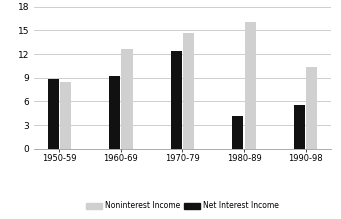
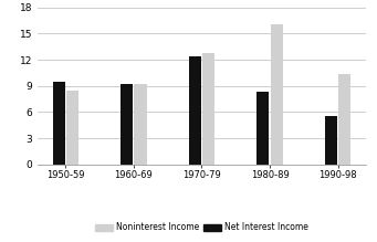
Net Interest Income/1950-59: 8.8 -> 9.5
Noninterest Income/1960-69: 12.6 -> 9.2
Noninterest Income/1970-79: 14.6 -> 12.7
Net Interest Income/1980-89: 4.2 -> 8.3
